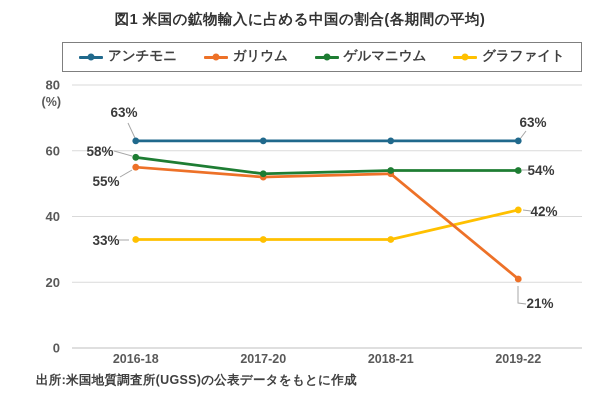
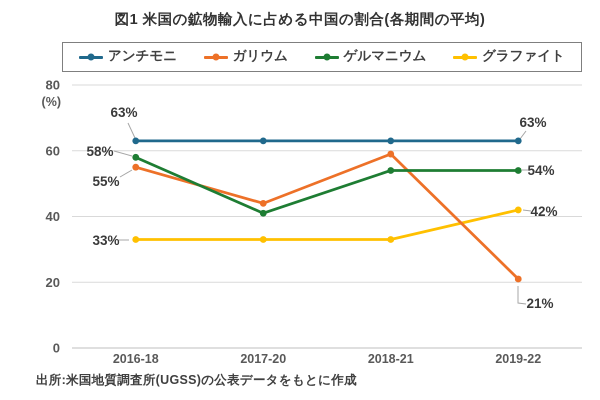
ガリウム/2017-20: 52 -> 44
ゲルマニウム/2017-20: 53 -> 41
ガリウム/2018-21: 53 -> 59
